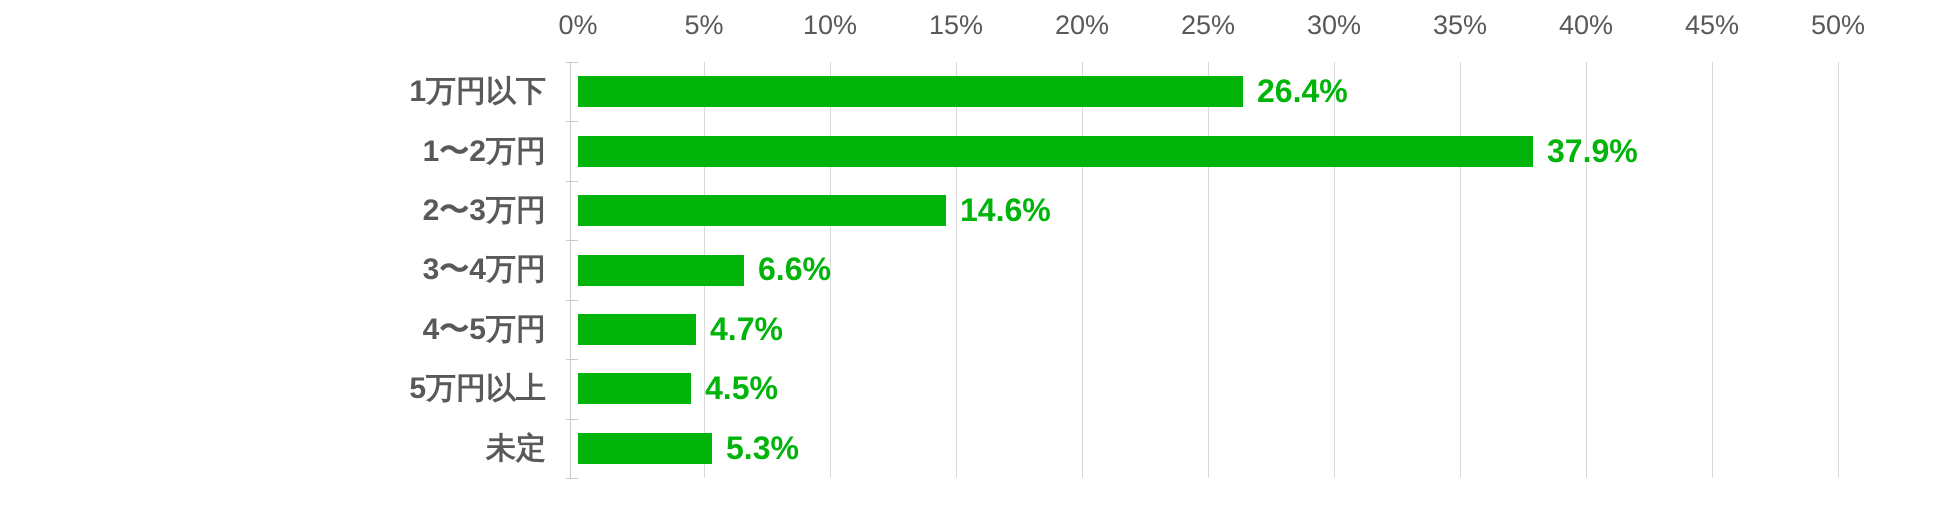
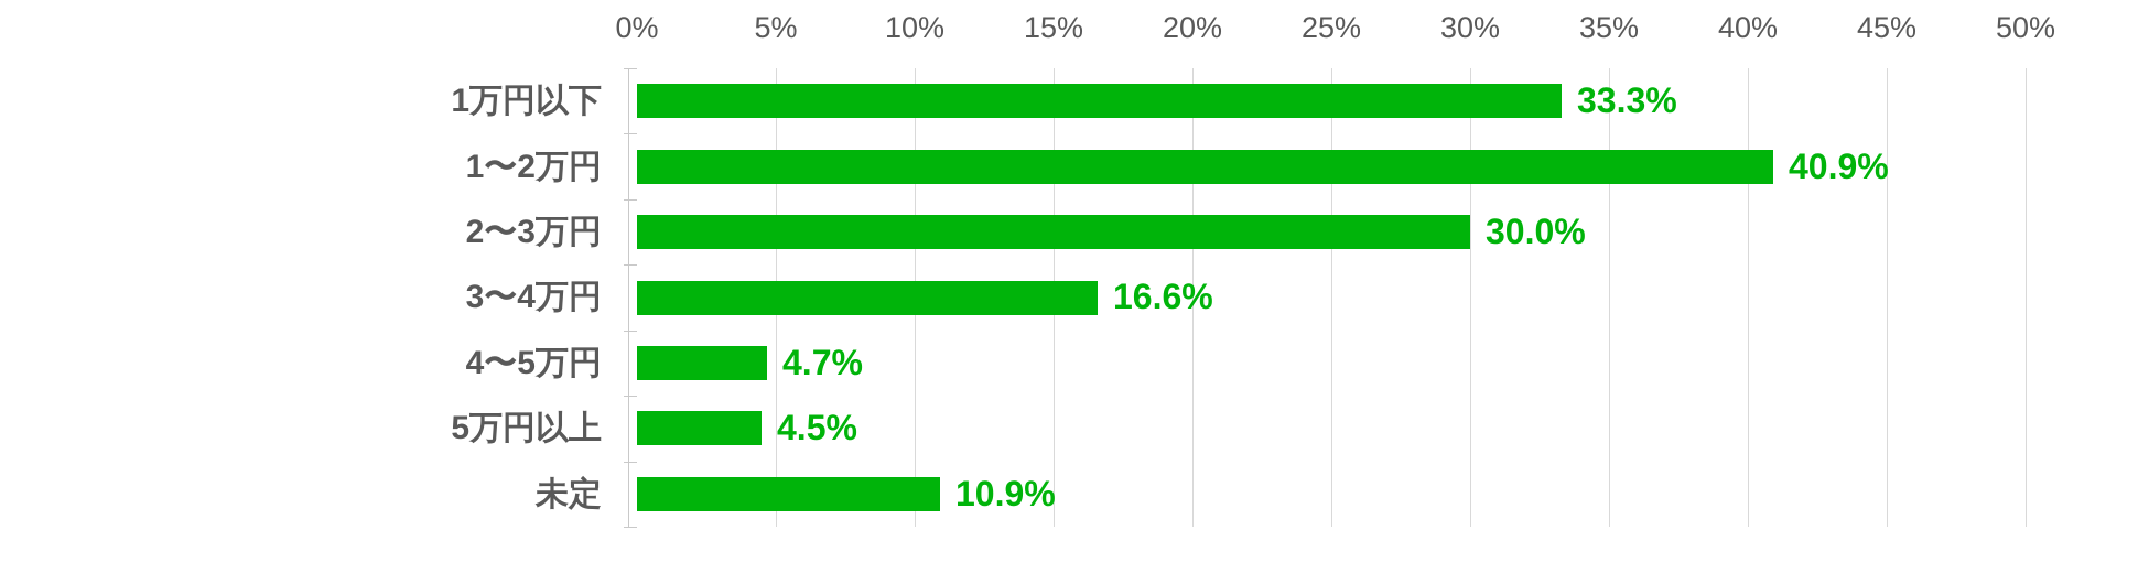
1万円以下: 26.4% -> 33.3%
1〜2万円: 37.9% -> 40.9%
2〜3万円: 14.6% -> 30.0%
3〜4万円: 6.6% -> 16.6%
未定: 5.3% -> 10.9%
